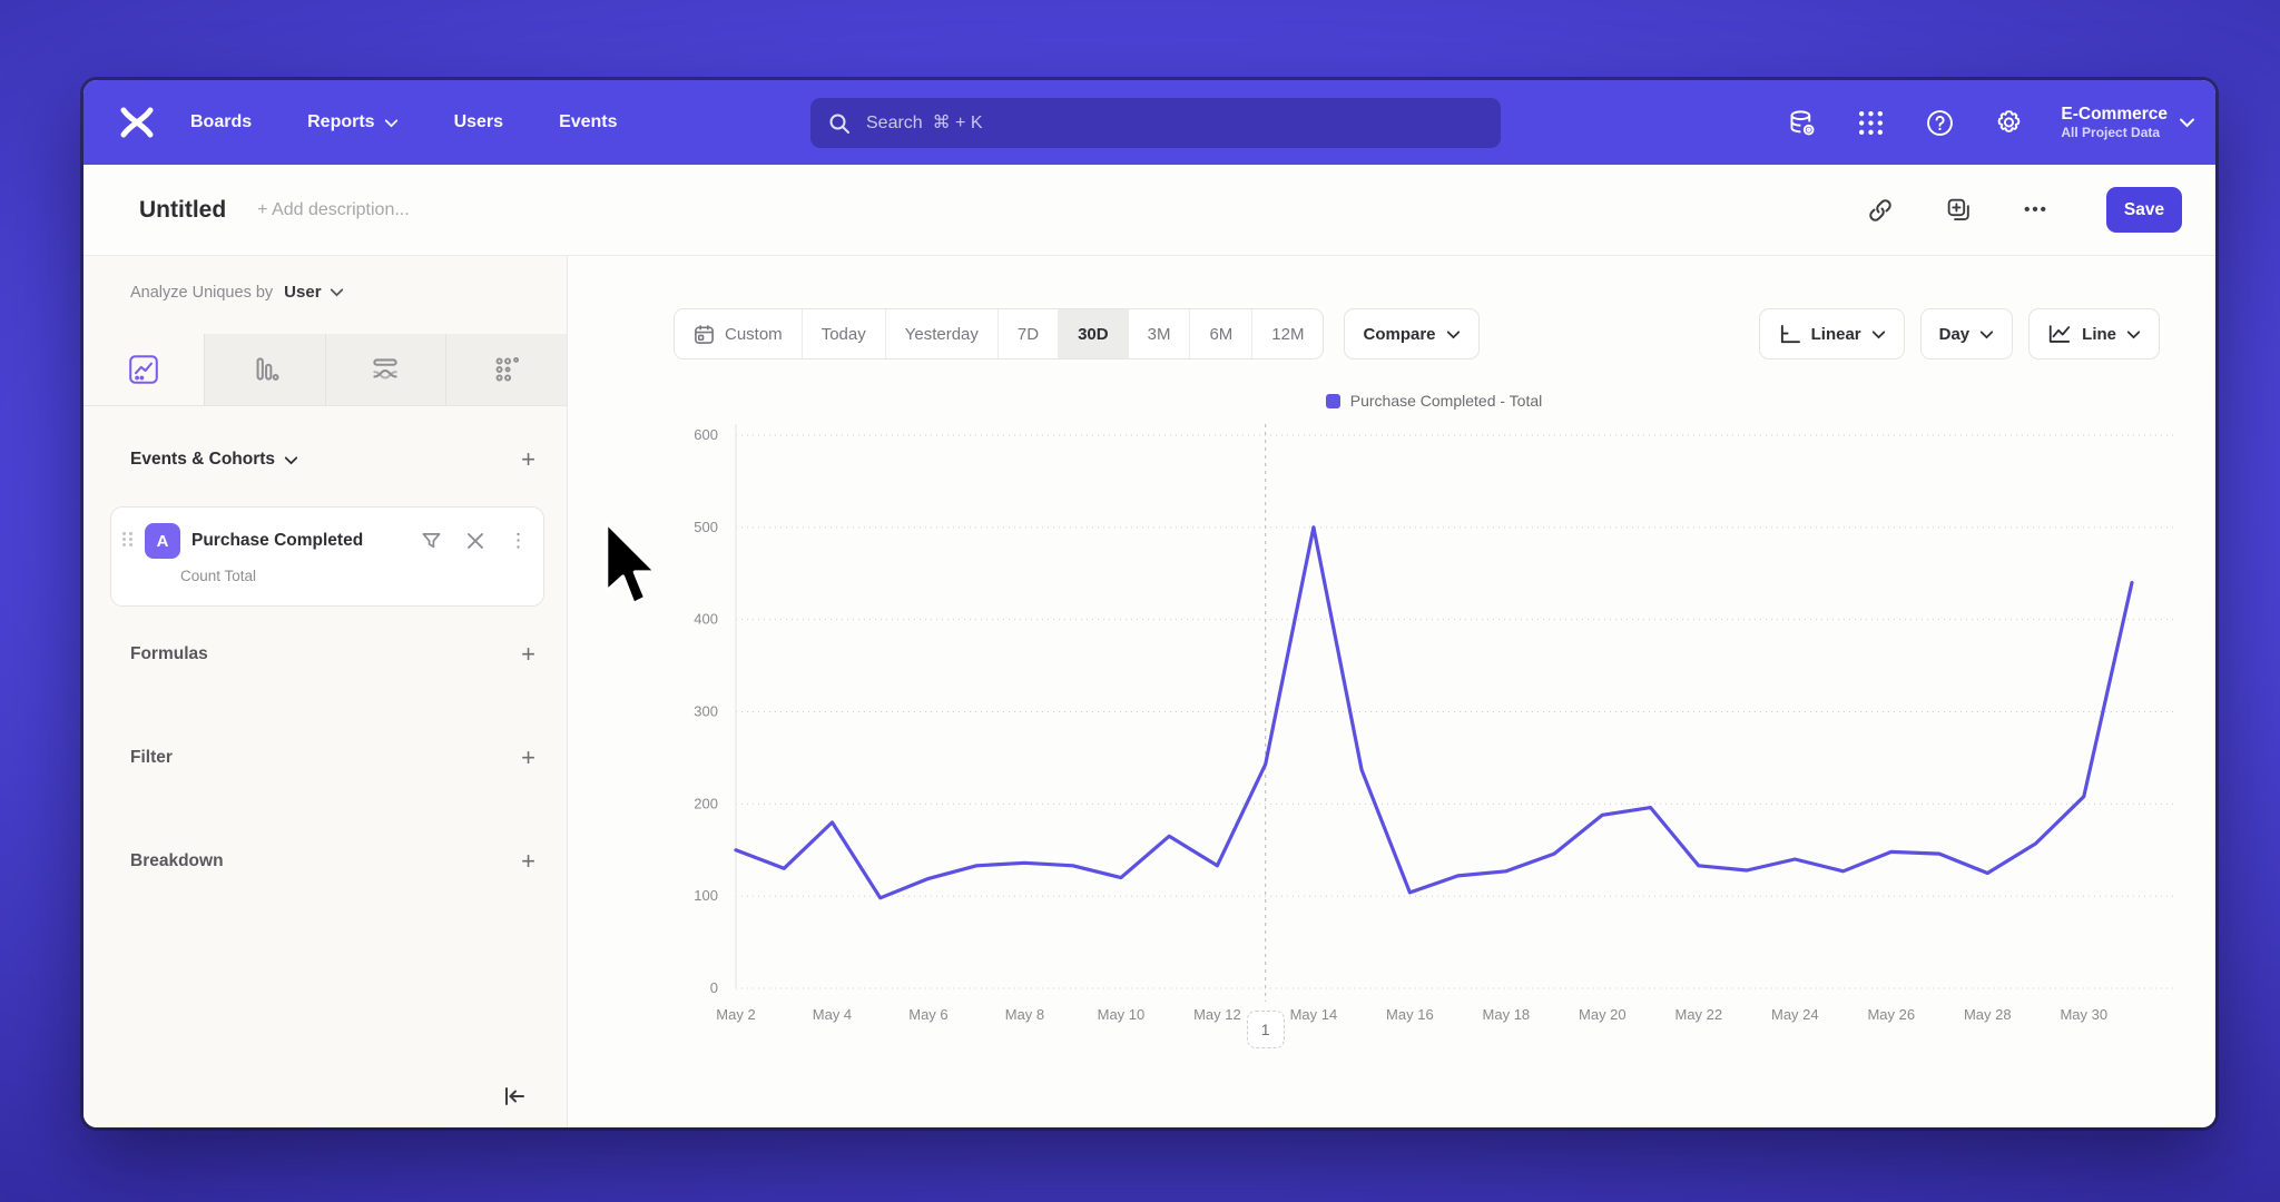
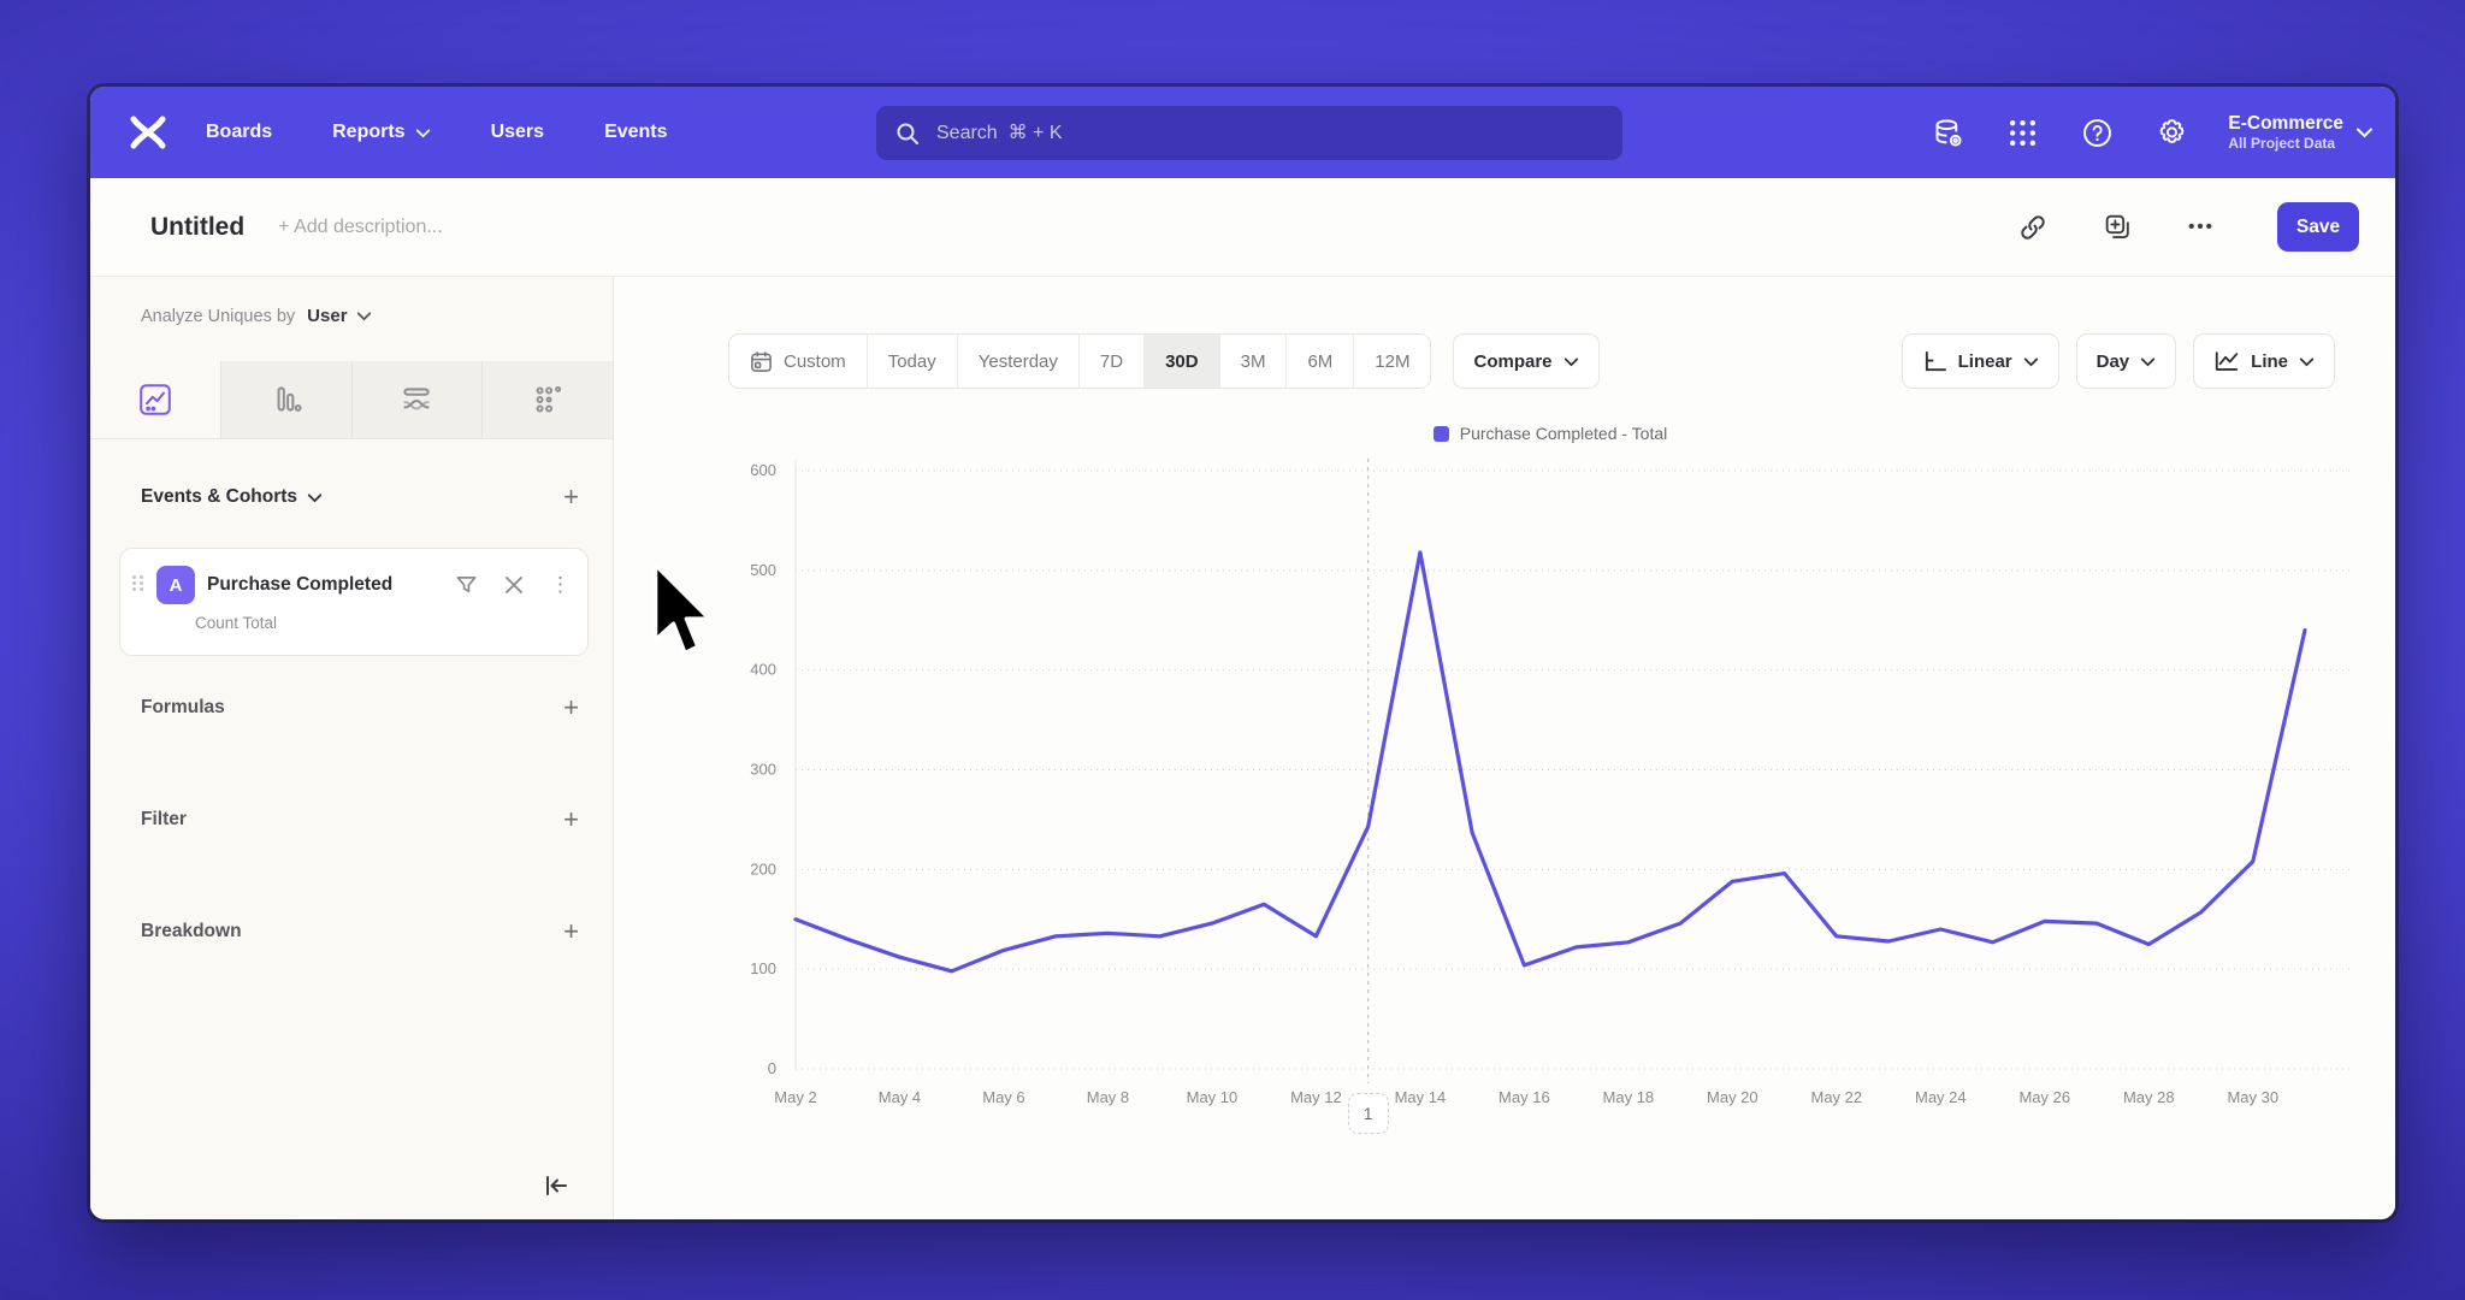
May 4: 180 -> 110
May 10: 120 -> 150
May 14: 500 -> 520
